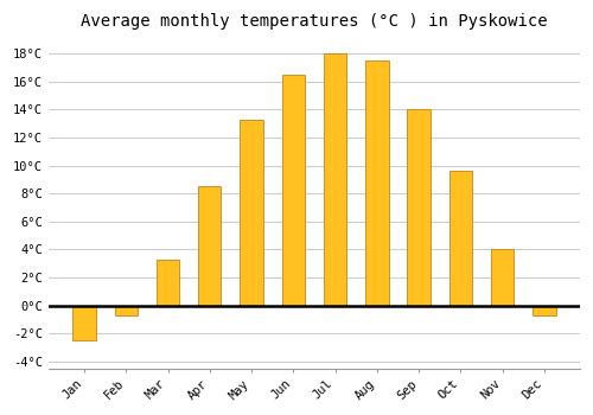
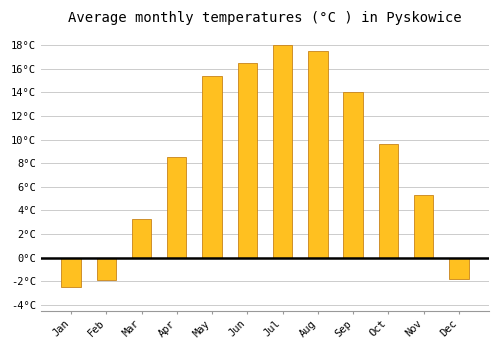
Feb: -0.7°C -> -1.9°C
May: 13.3°C -> 15.4°C
Nov: 4.0°C -> 5.3°C
Dec: -0.7°C -> -1.8°C
